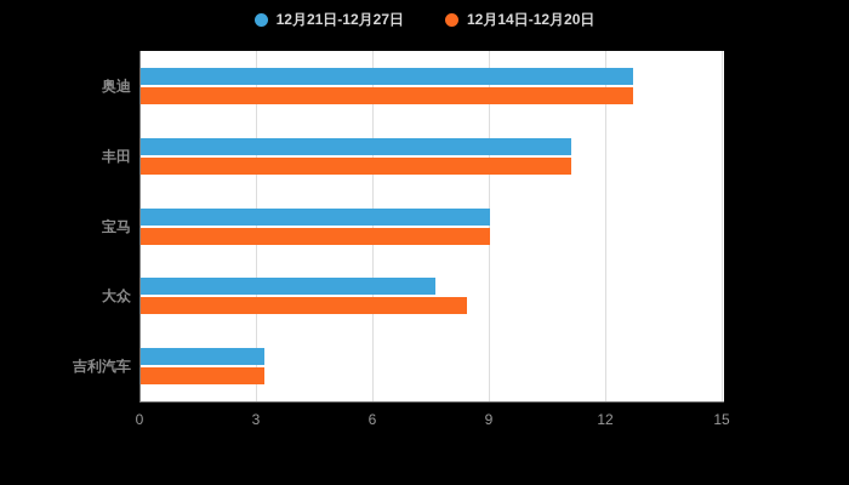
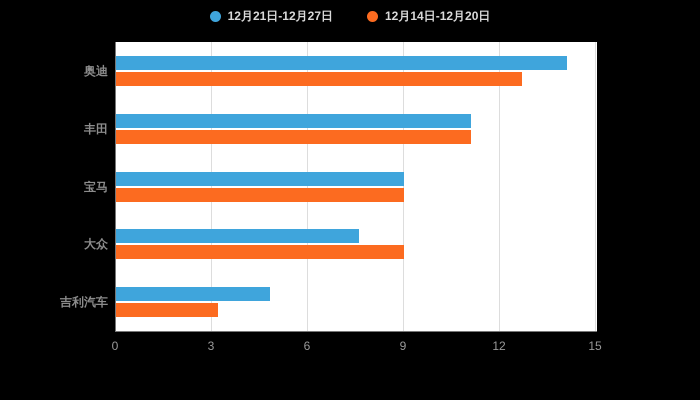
12月21日-12月27日/奥迪: 12.7 -> 14.1
12月14日-12月20日/大众: 8.4 -> 9.0
12月21日-12月27日/吉利汽车: 3.2 -> 4.8
